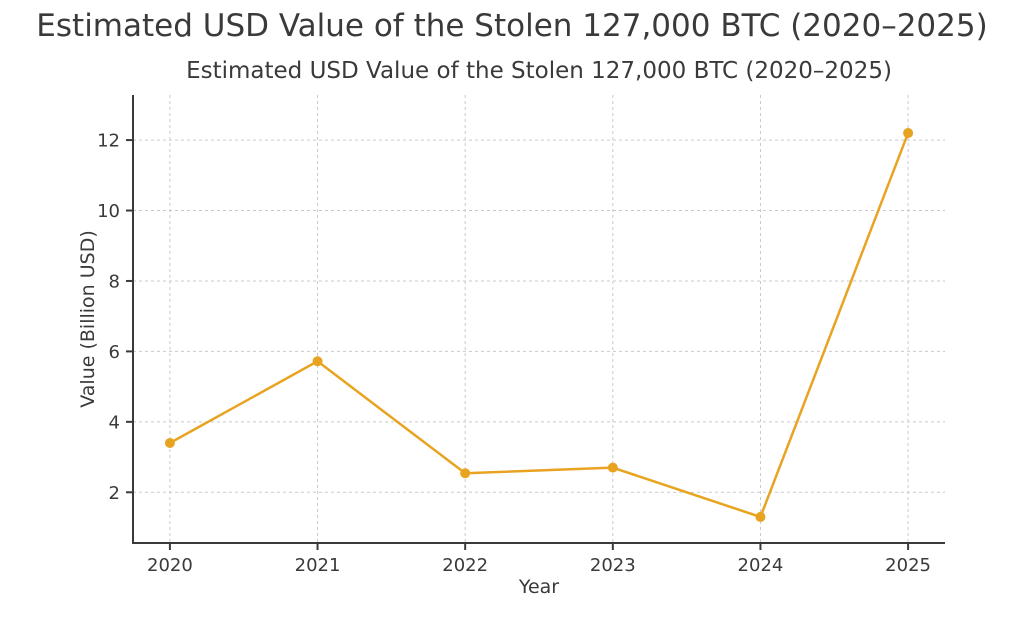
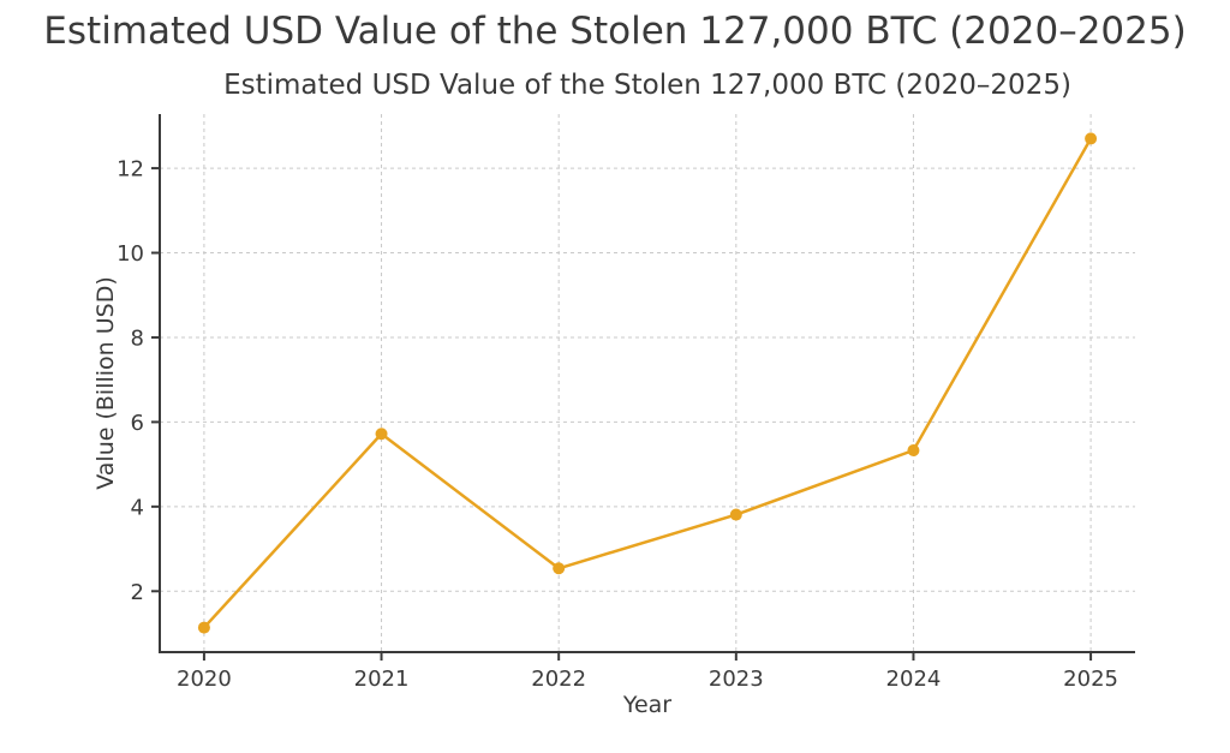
2020: 3.4 -> 1.1
2023: 2.7 -> 3.8
2024: 1.3 -> 5.3
2025: 12.2 -> 12.7
